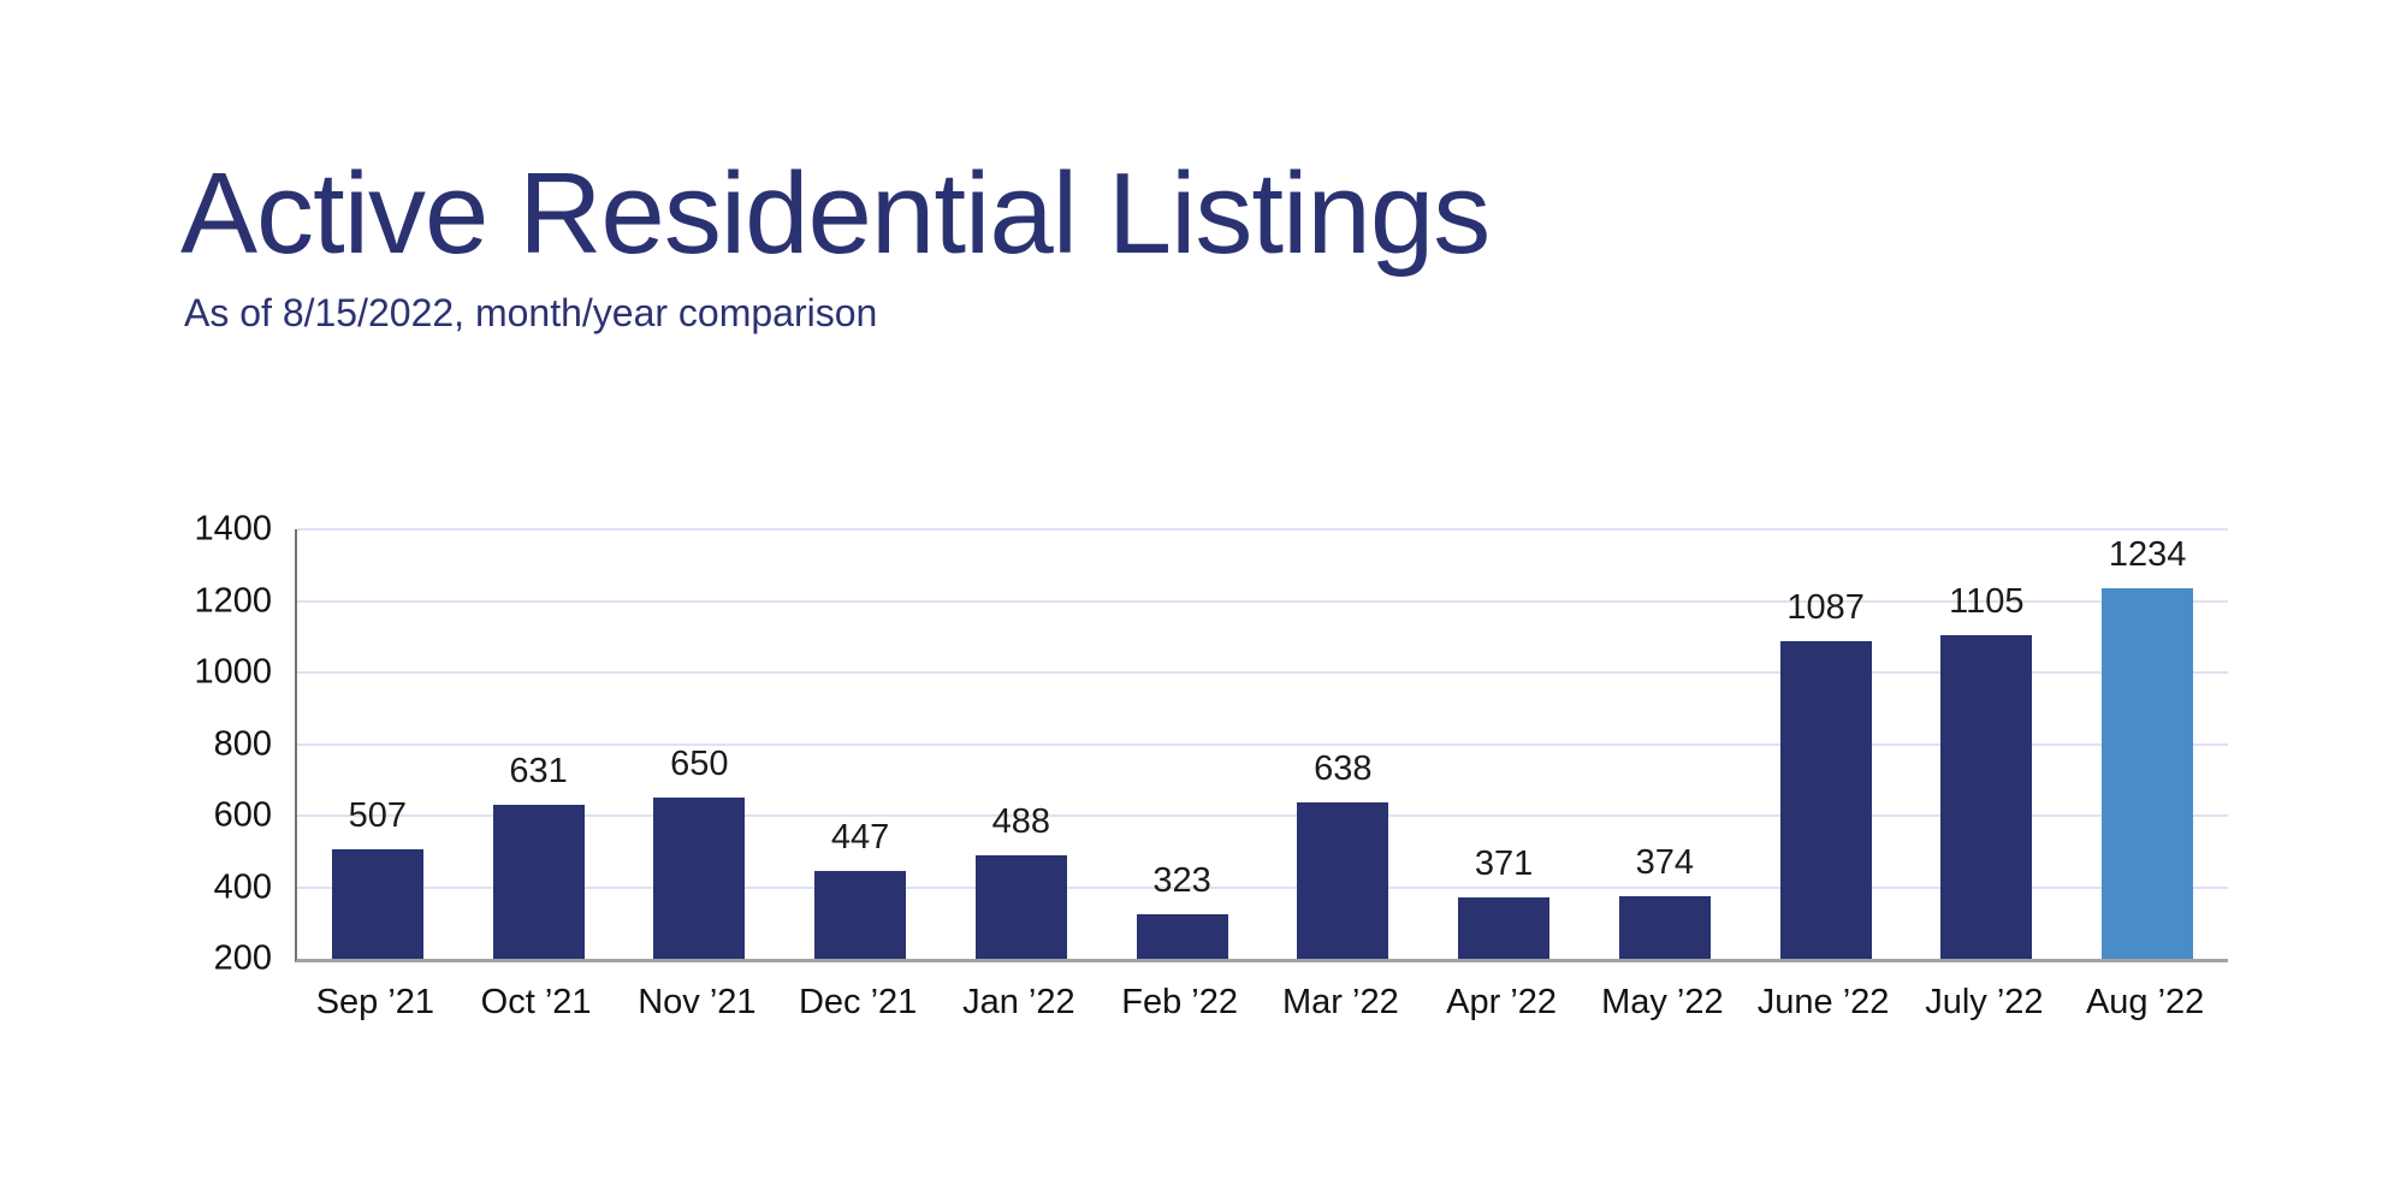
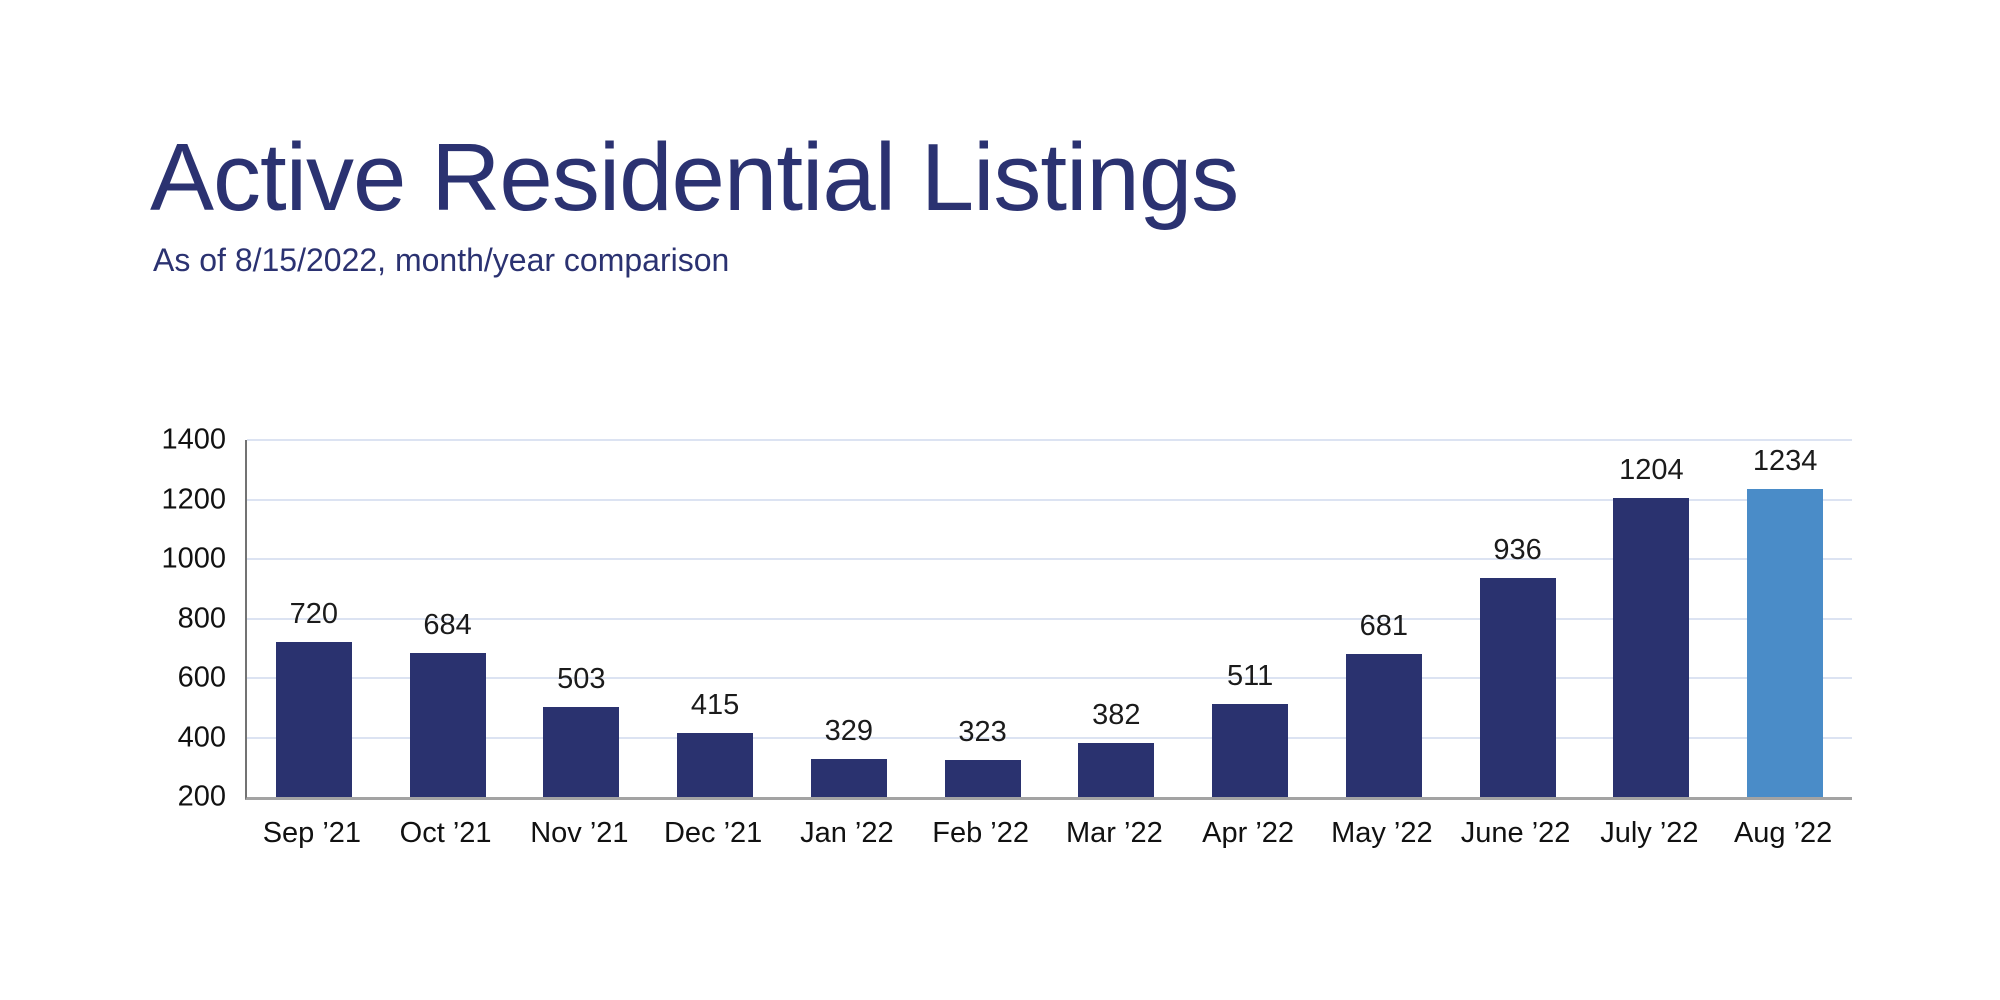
Sep ’21: 507 -> 720
Oct ’21: 631 -> 684
Nov ’21: 650 -> 503
Dec ’21: 447 -> 415
Jan ’22: 488 -> 329
Mar ’22: 638 -> 382
Apr ’22: 371 -> 511
May ’22: 374 -> 681
June ’22: 1087 -> 936
July ’22: 1105 -> 1204
